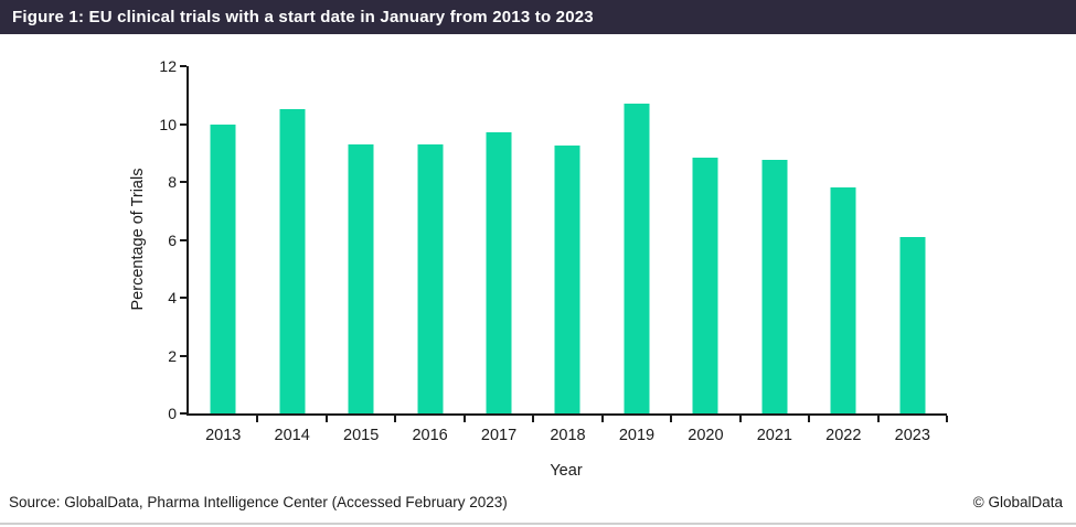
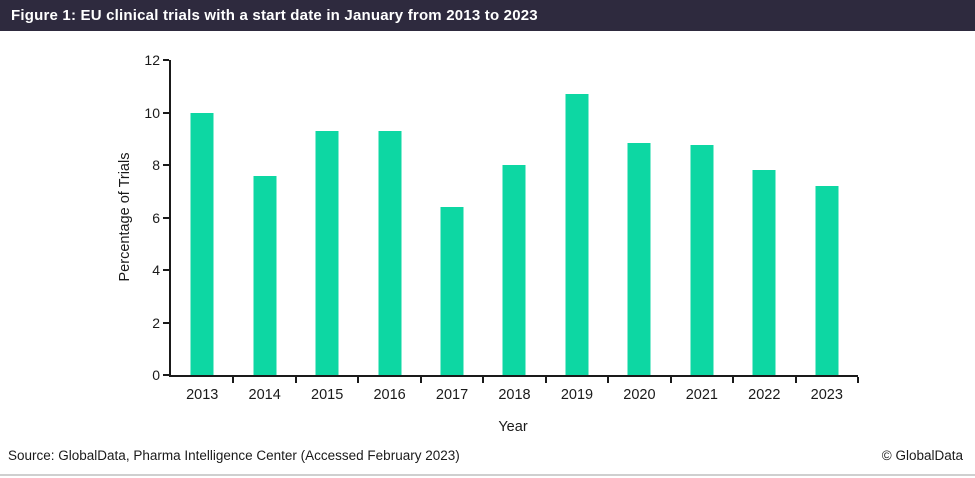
2014: 10.5 -> 7.6
2017: 9.7 -> 6.4
2018: 9.2 -> 8.0
2023: 6.1 -> 7.2
